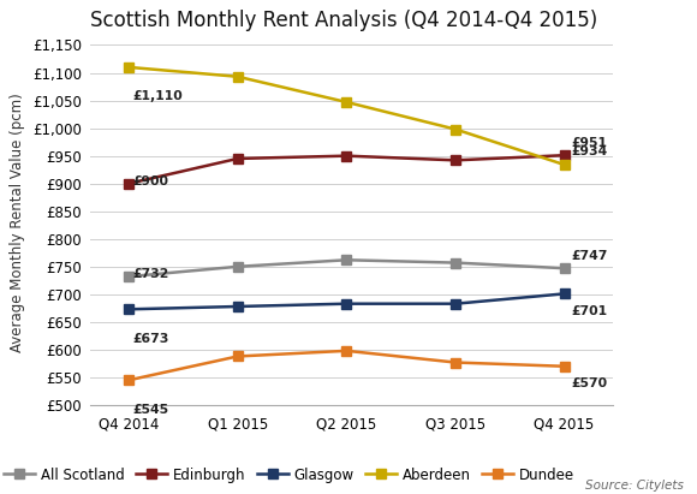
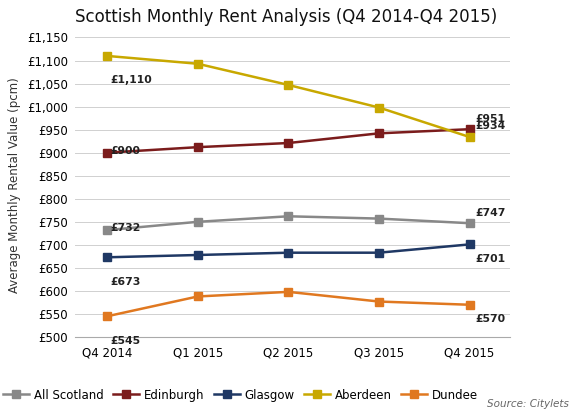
Edinburgh/Q1 2015: £945 -> £912
Edinburgh/Q2 2015: £950 -> £921
